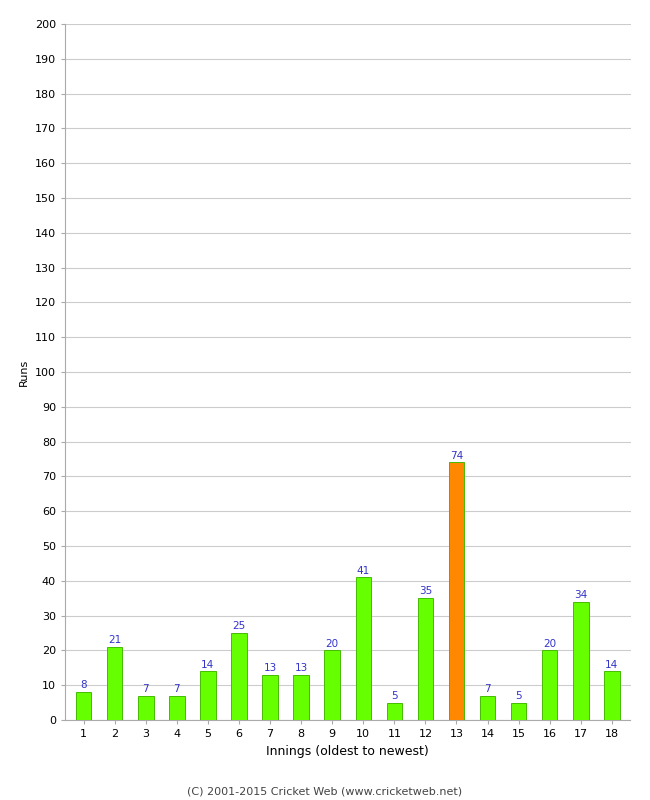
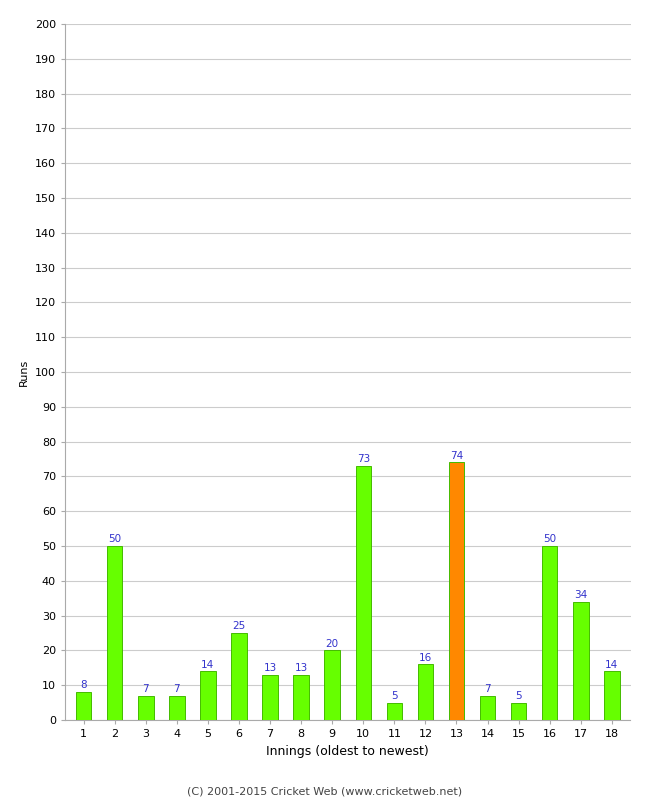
2: 21 -> 50
10: 41 -> 73
12: 35 -> 16
16: 20 -> 50
